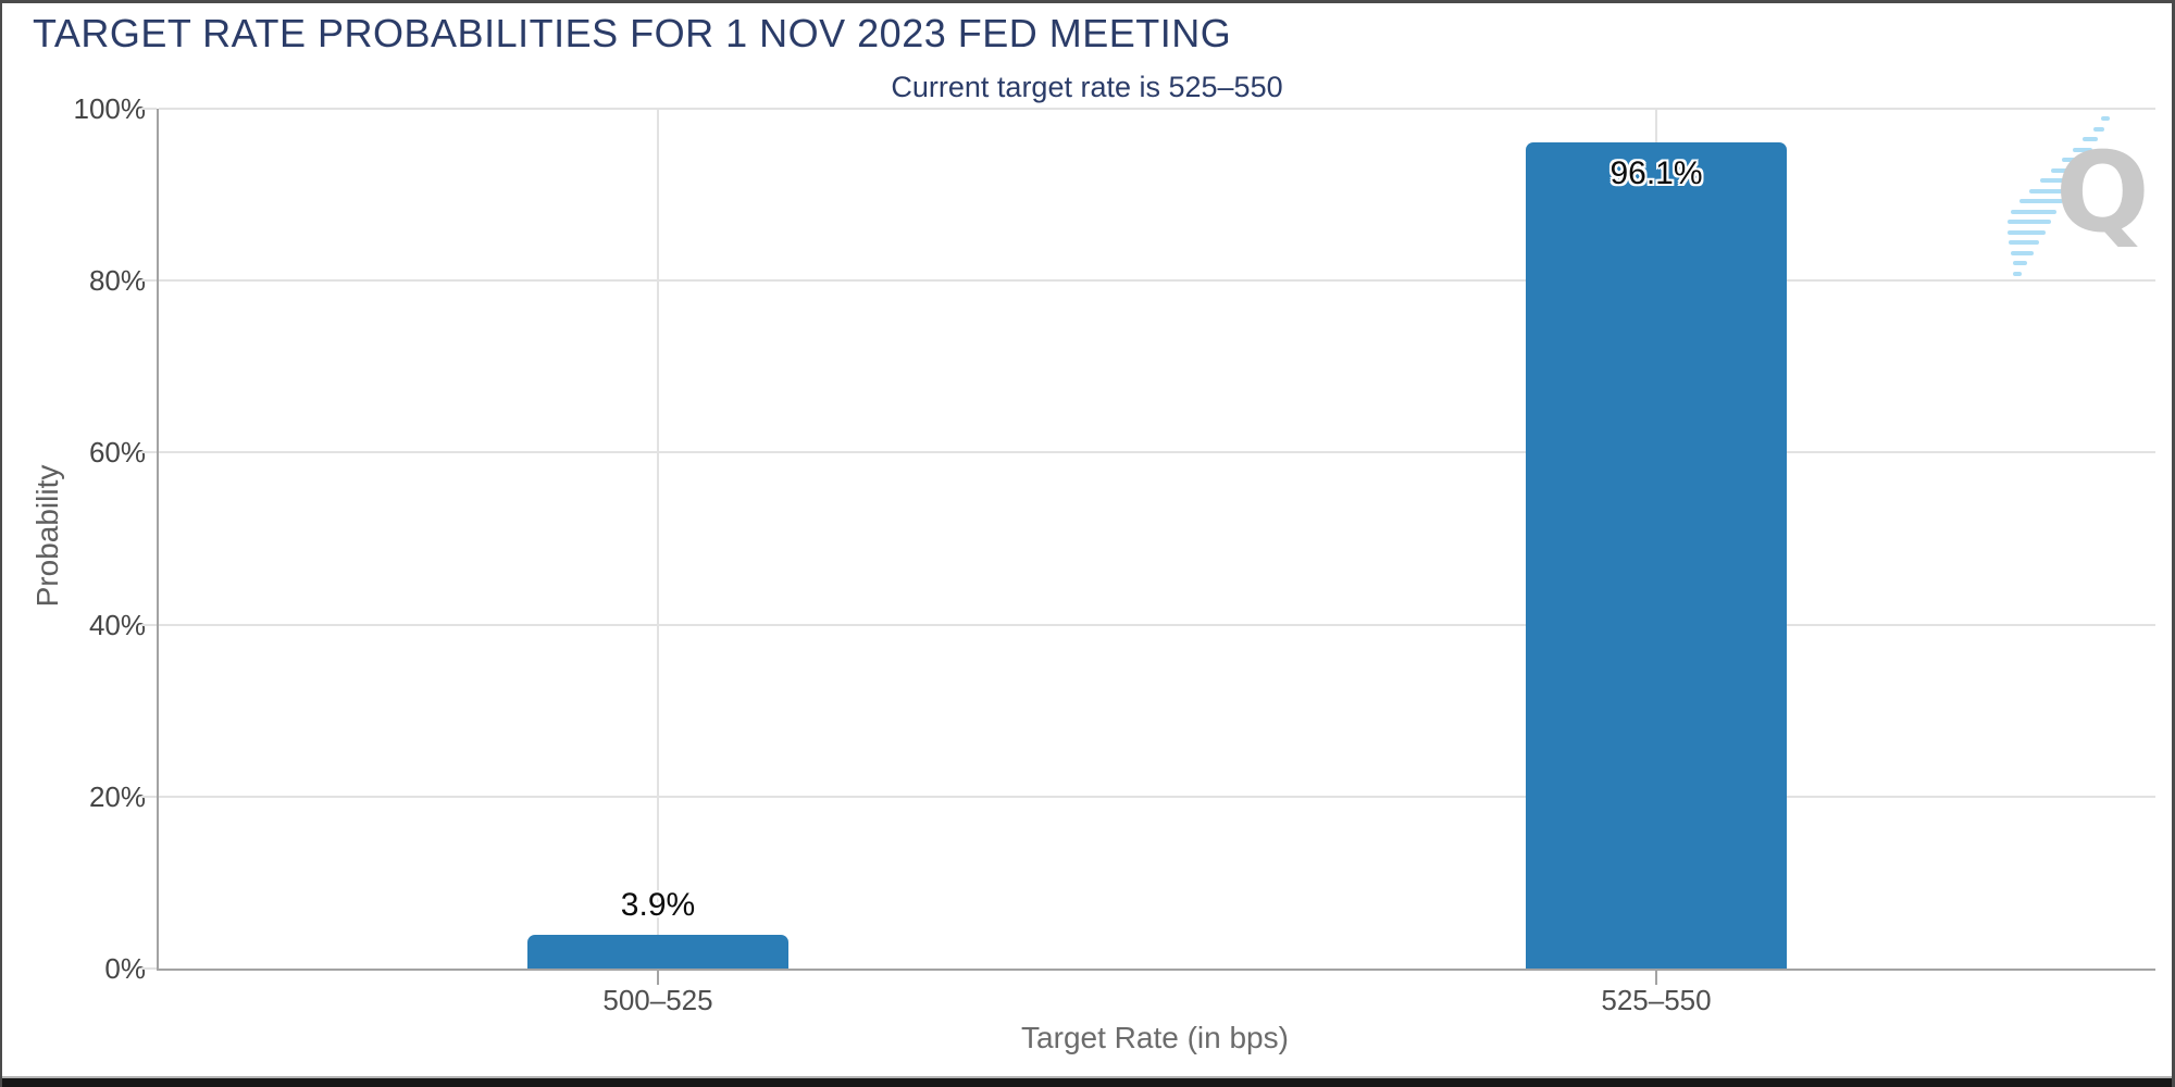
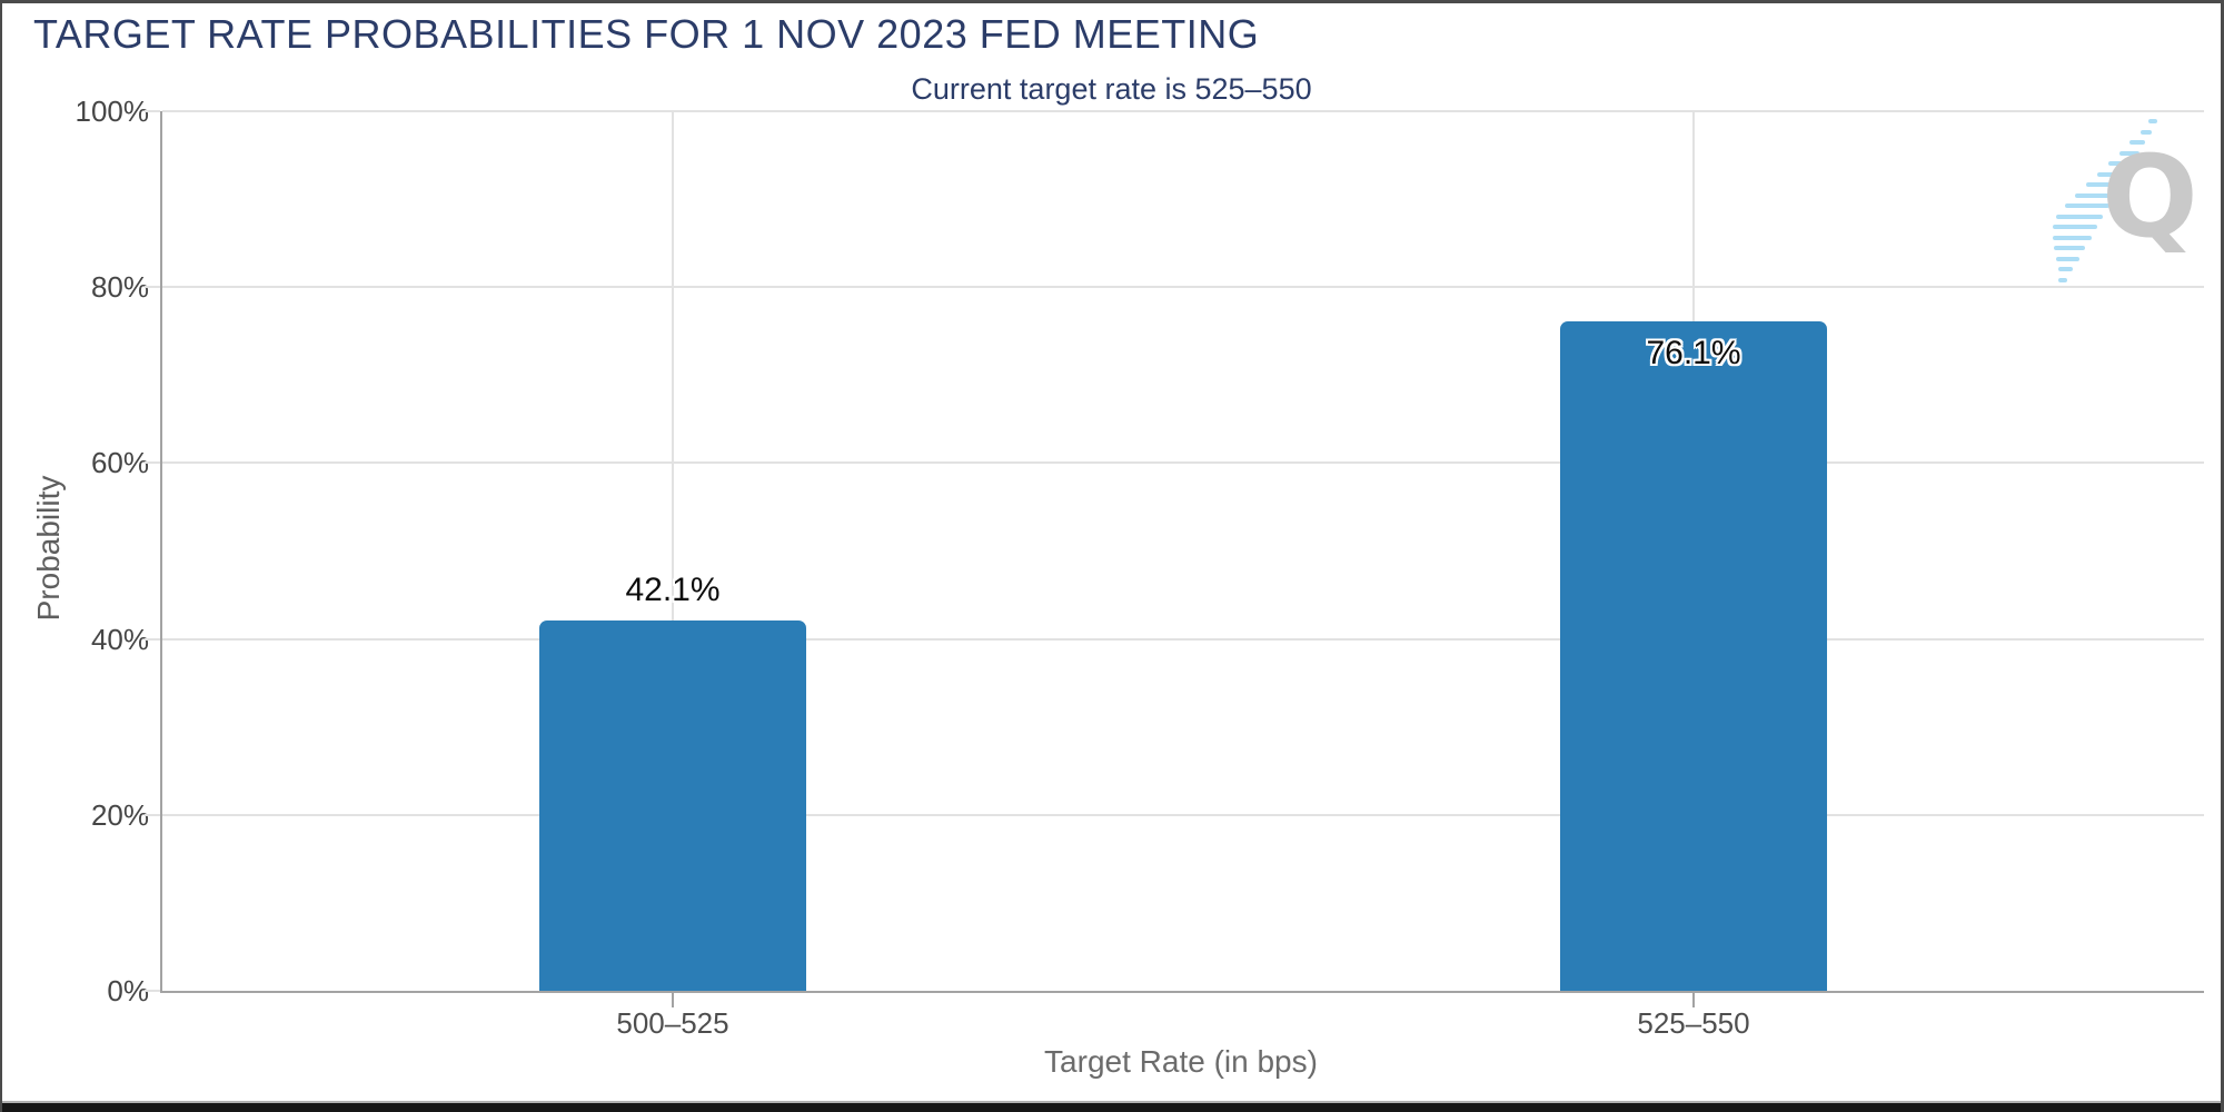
500–525: 3.9% -> 42.1%
525–550: 96.1% -> 76.1%
